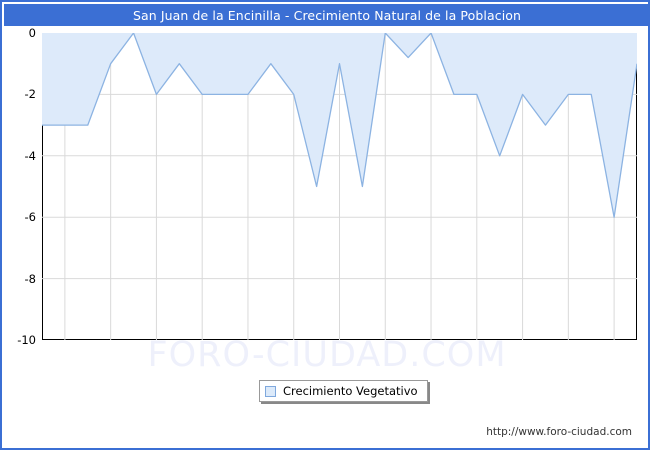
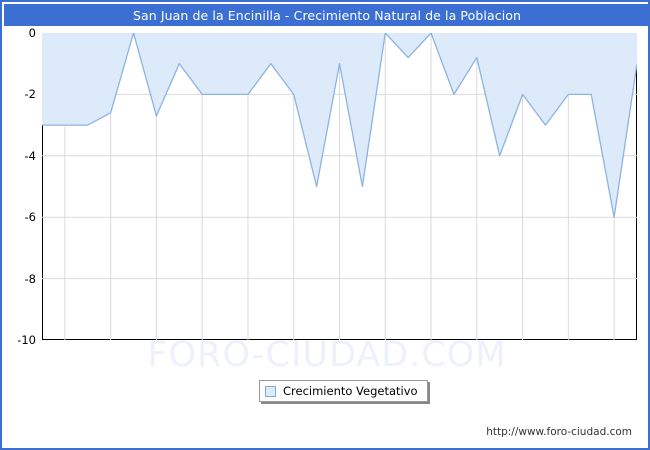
2000: -1.0 -> -2.6
2002: -2.0 -> -2.7
2016: -2.0 -> -0.8
